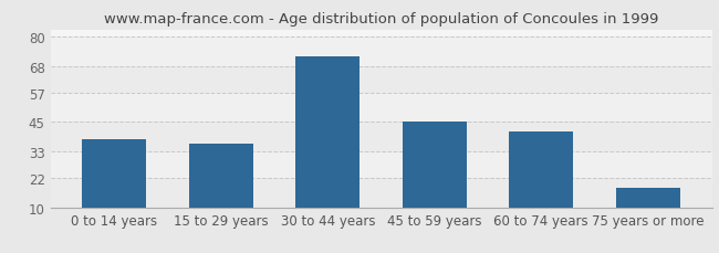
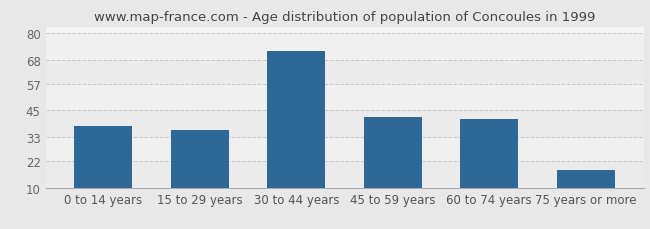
45 to 59 years: 45 -> 42
